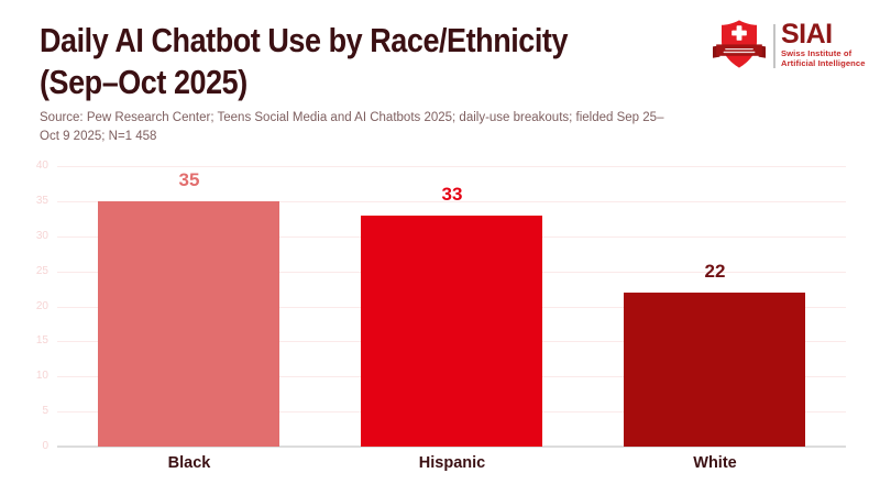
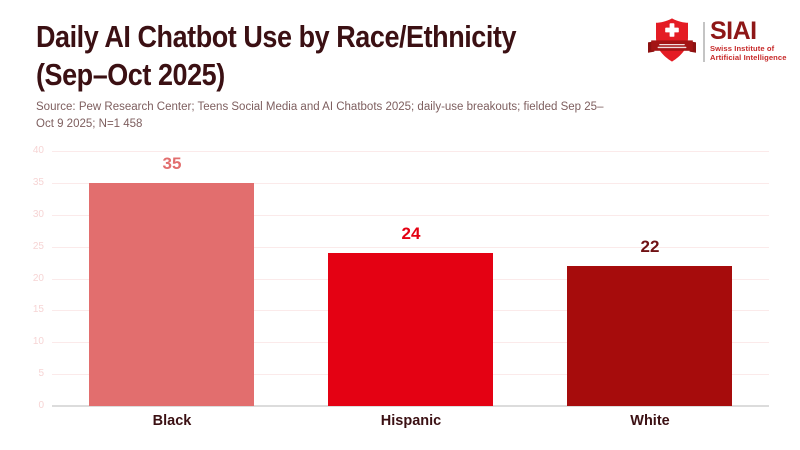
Hispanic: 33 -> 24
